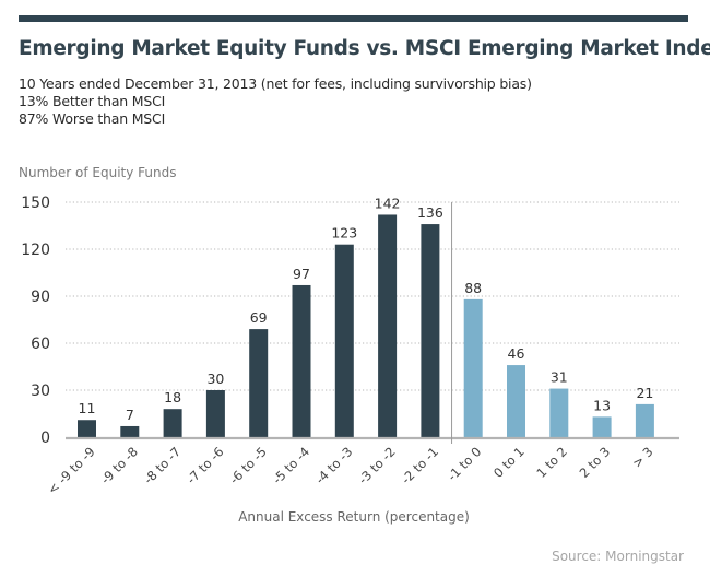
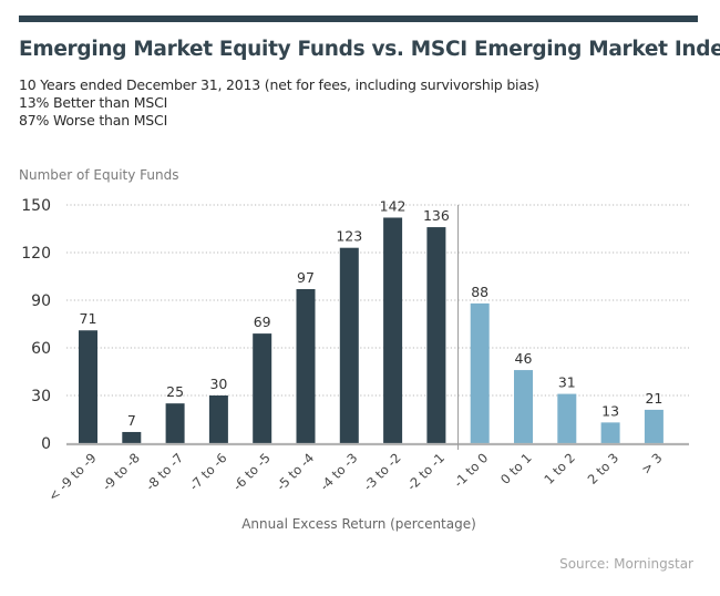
< -9 to -9: 11 -> 71
-8 to -7: 18 -> 25
